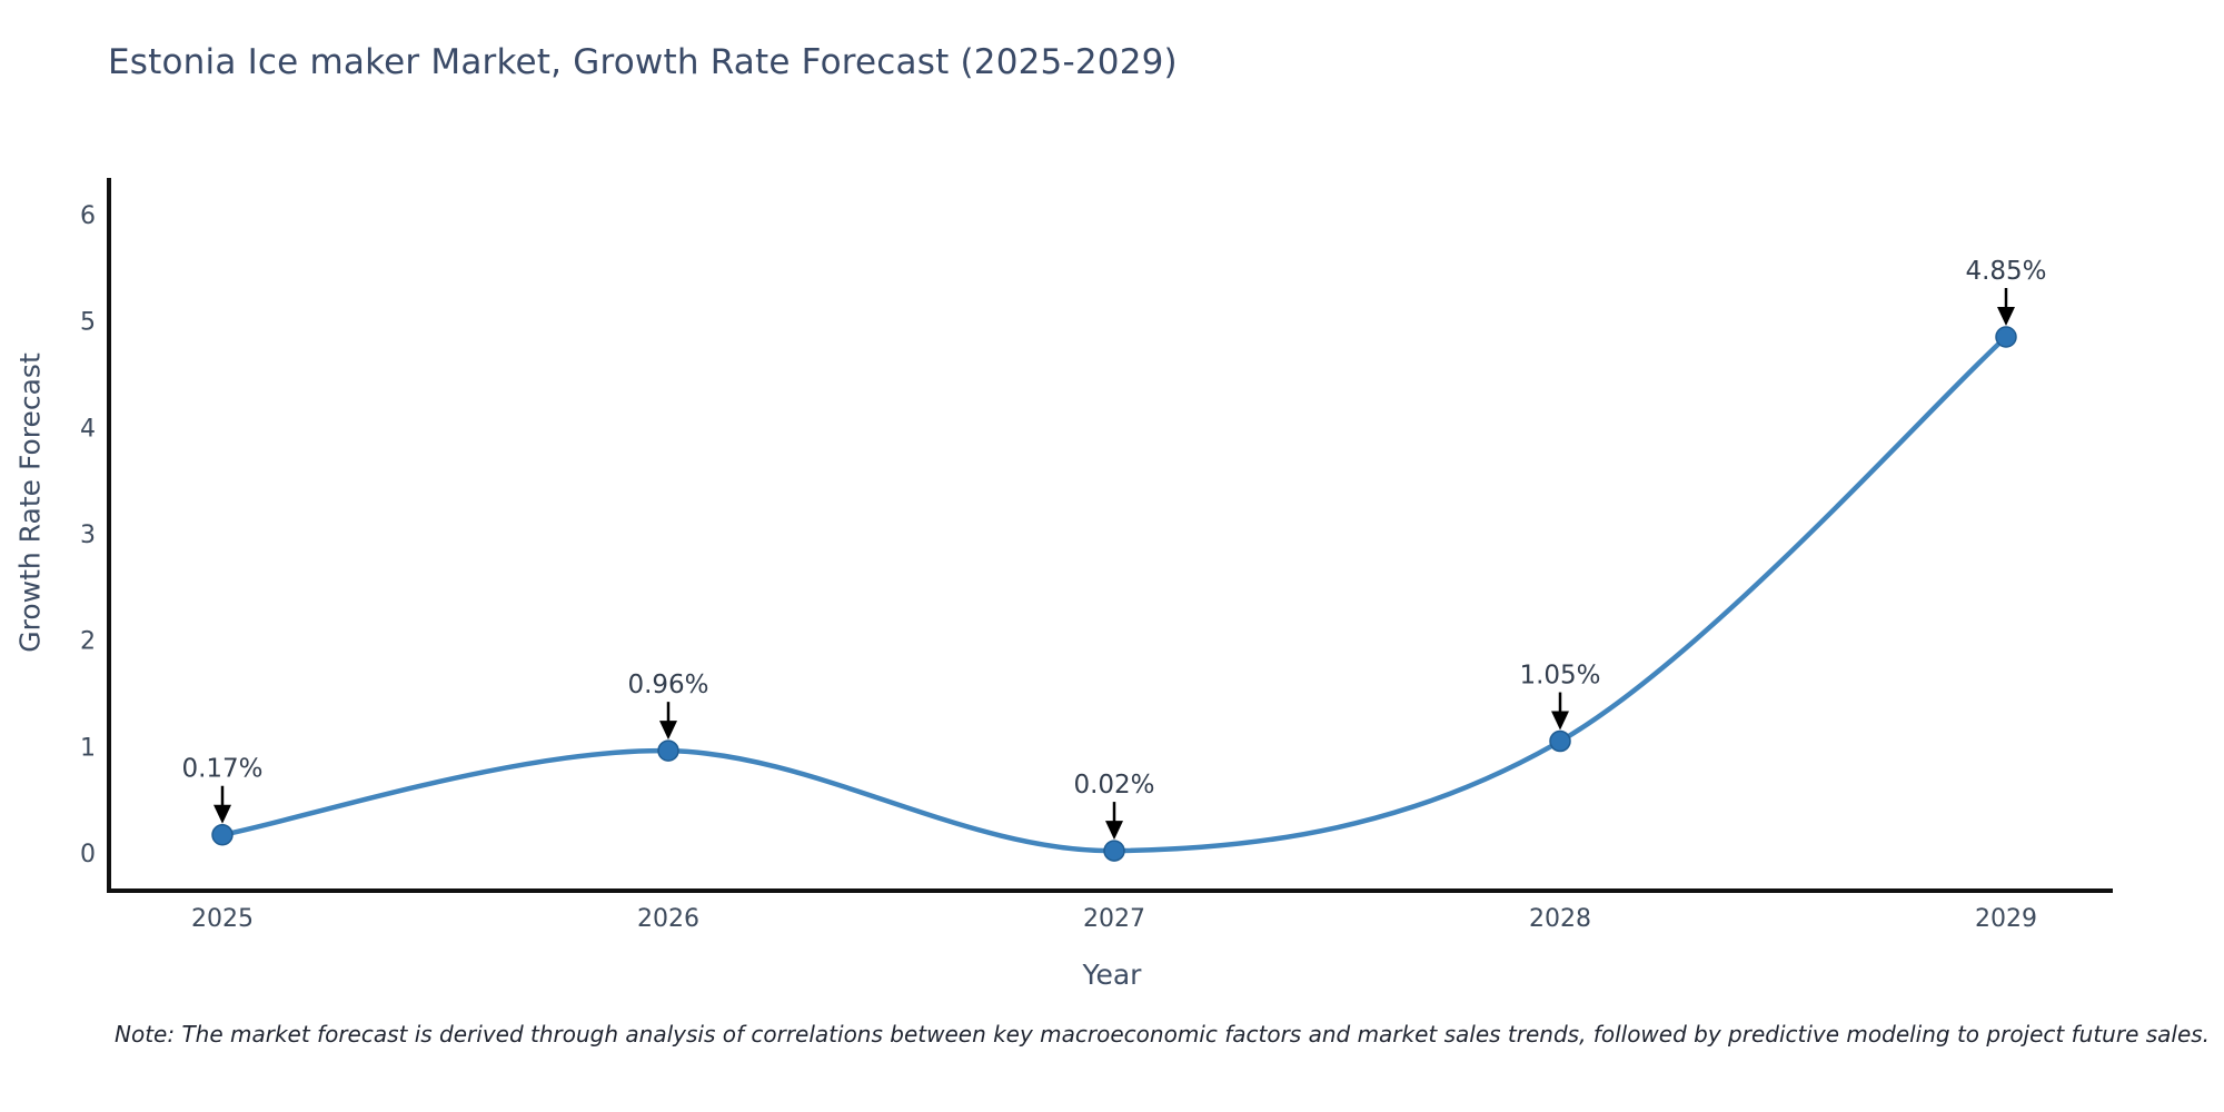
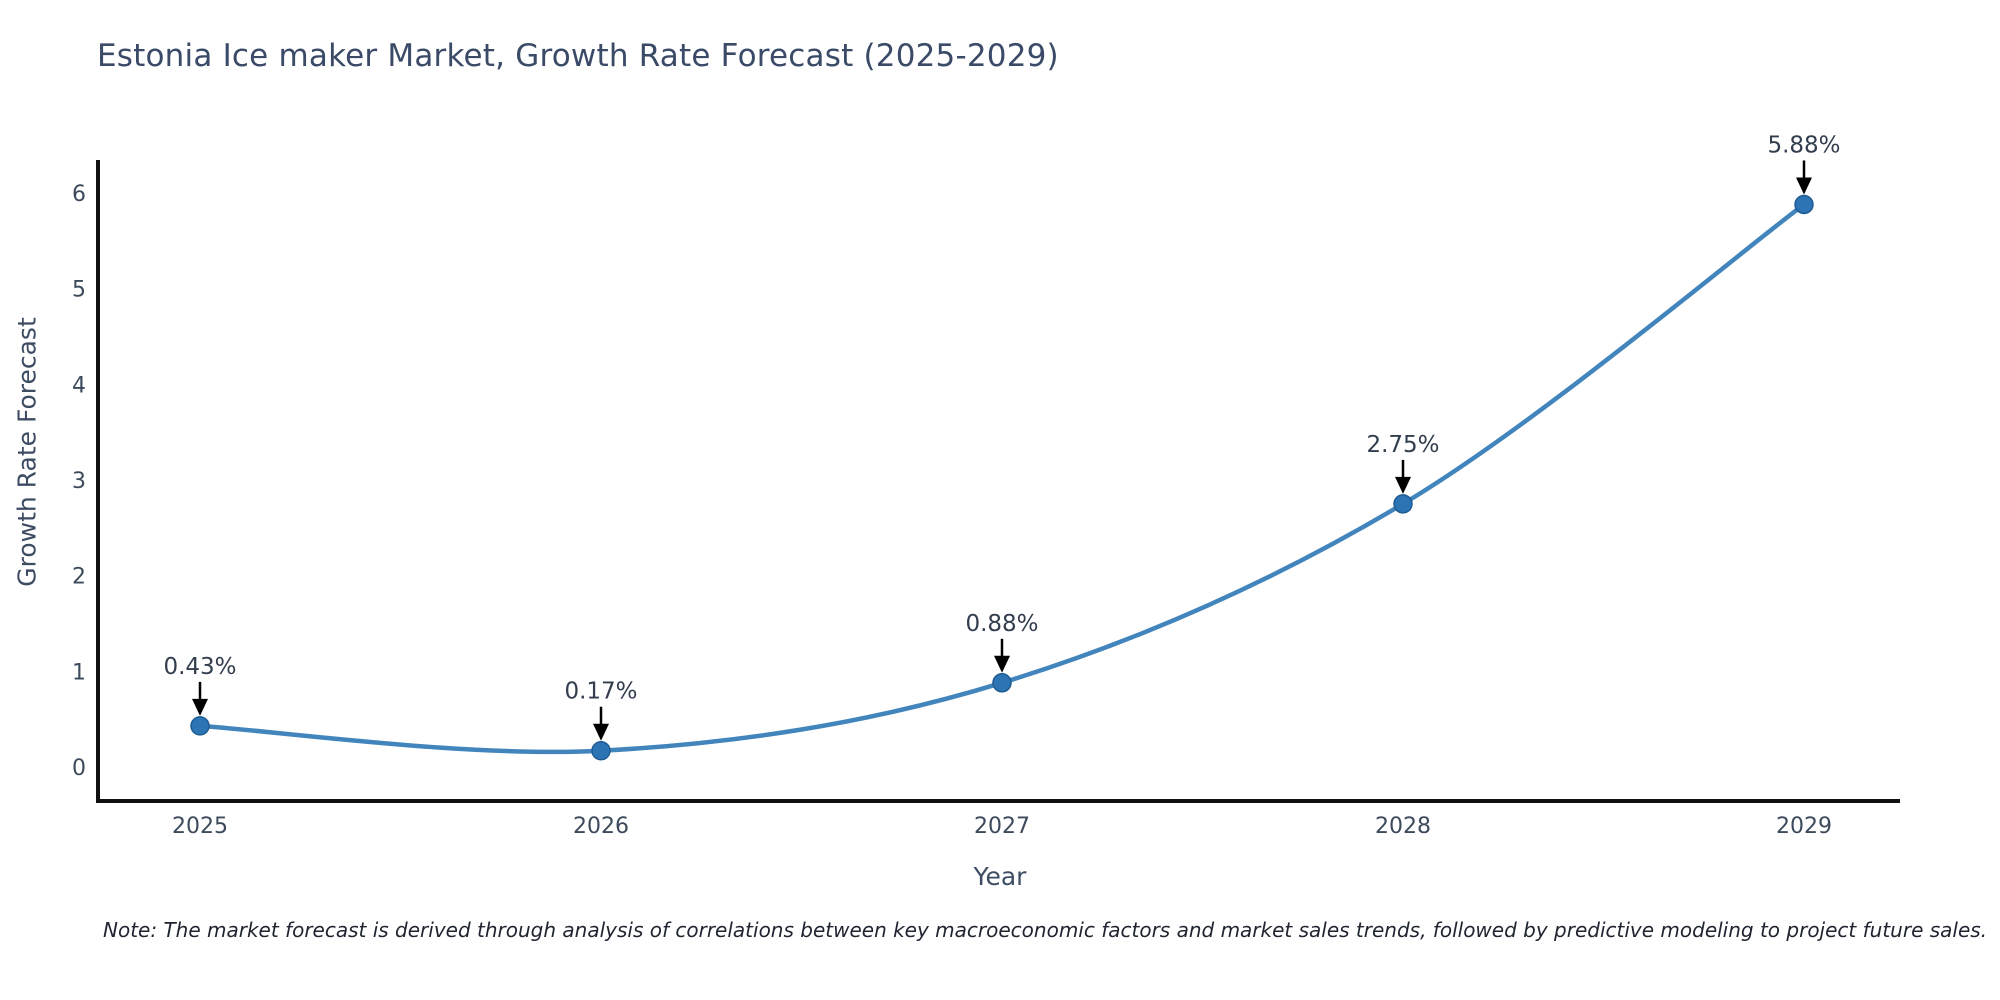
2025: 0.17% -> 0.43%
2026: 0.96% -> 0.17%
2027: 0.02% -> 0.88%
2028: 1.05% -> 2.75%
2029: 4.85% -> 5.88%
